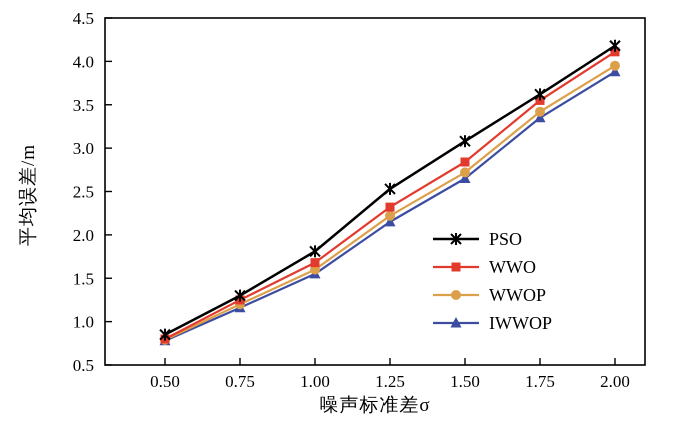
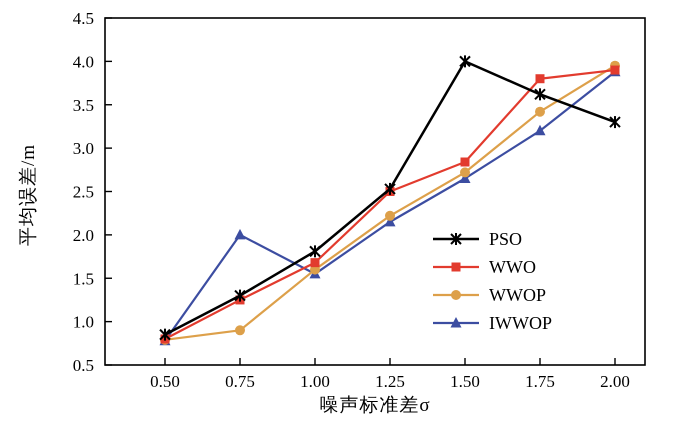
WWOP/0.75: 1.2 -> 0.9
IWWOP/0.75: 1.2 -> 2.0
WWO/1.25: 2.3 -> 2.5
PSO/1.5: 3.1 -> 4.0
WWO/1.75: 3.5 -> 3.8
IWWOP/1.75: 3.4 -> 3.2
PSO/2.0: 4.2 -> 3.3
WWO/2.0: 4.1 -> 3.9
